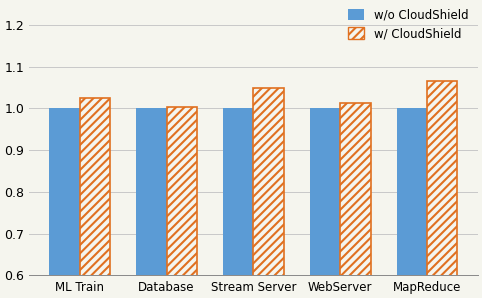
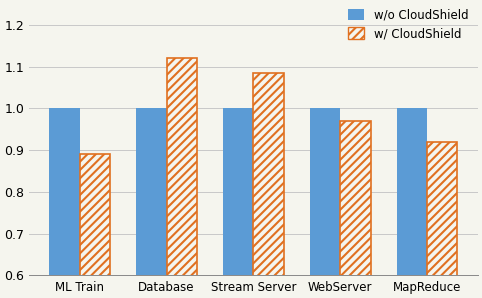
w/ CloudShield/ML Train: 1.024 -> 0.890
w/ CloudShield/Database: 1.003 -> 1.120
w/ CloudShield/Stream Server: 1.048 -> 1.085
w/ CloudShield/WebServer: 1.013 -> 0.970
w/ CloudShield/MapReduce: 1.065 -> 0.920
